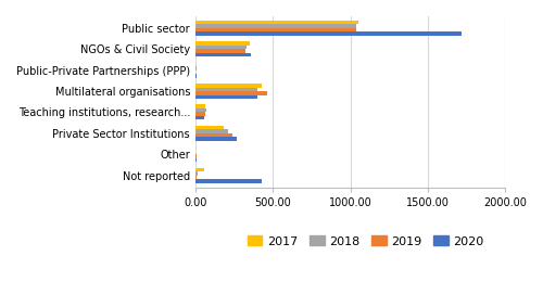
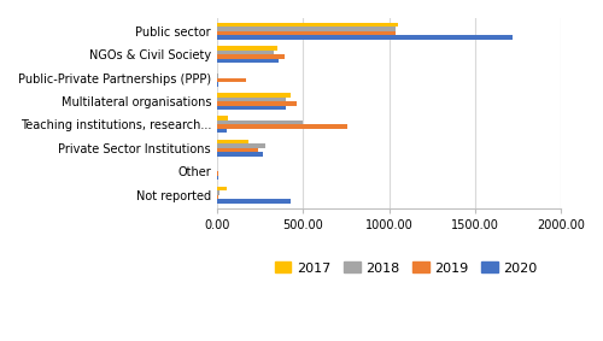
2019/NGOs & Civil Society: 320 -> 390
2019/Public-Private Partnerships (PPP): 0 -> 170
2018/Teaching institutions, research...: 70 -> 500
2019/Teaching institutions, research...: 60 -> 760
2018/Private Sector Institutions: 210 -> 280
